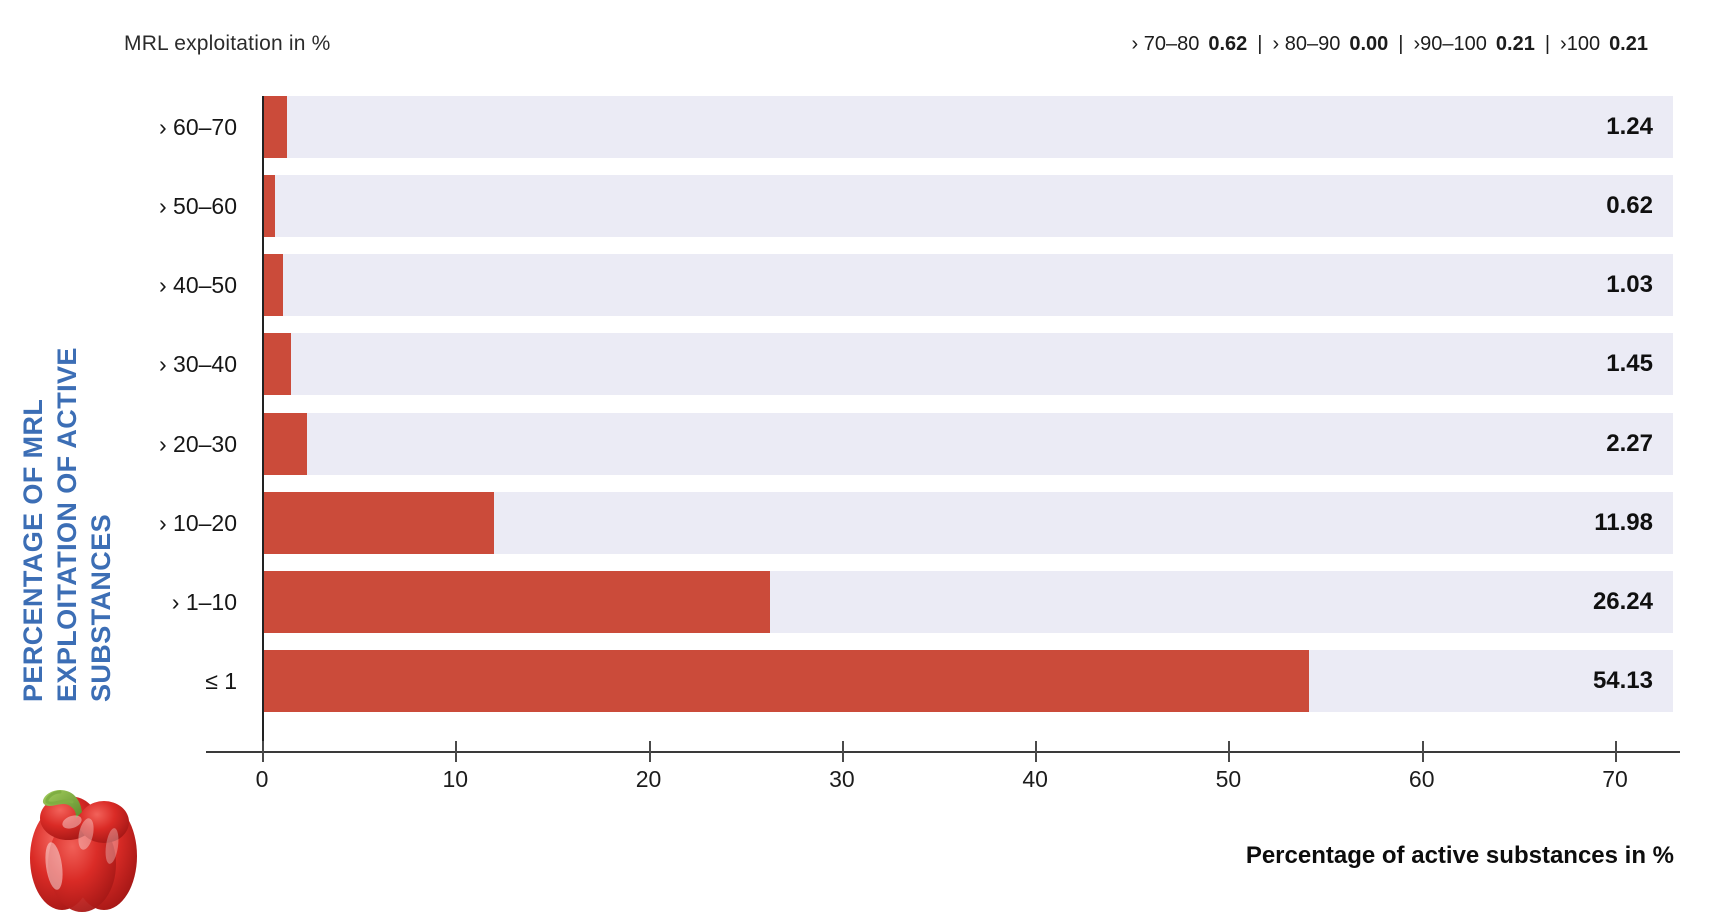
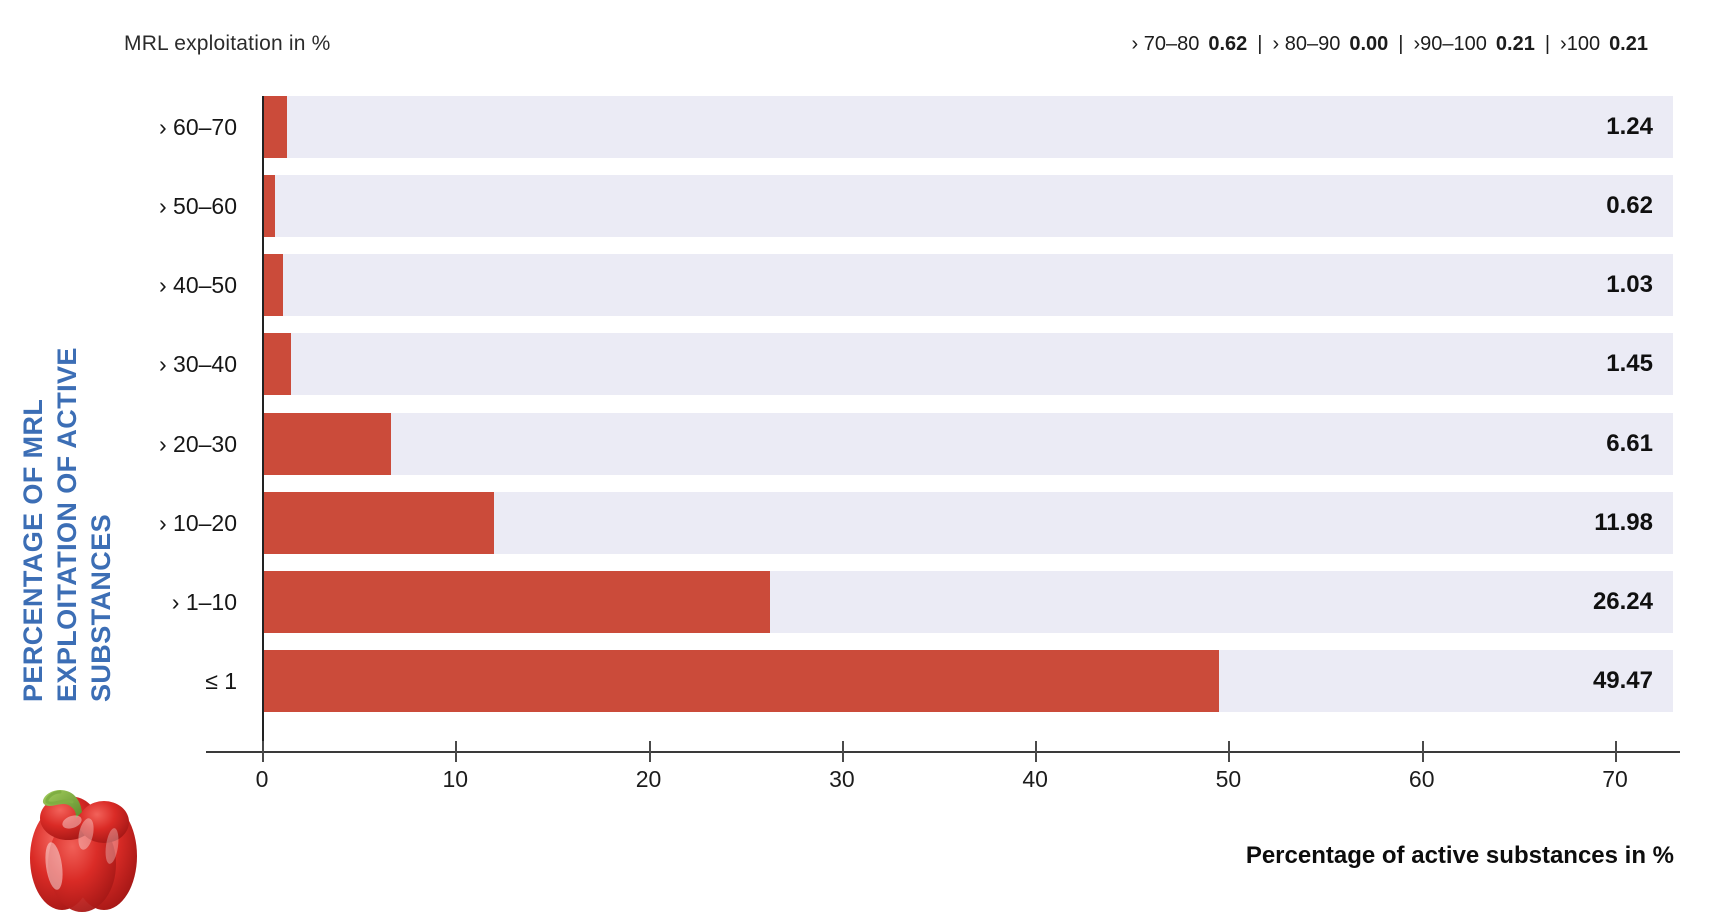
› 20–30: 2.27 -> 6.61
≤ 1: 54.13 -> 49.47
